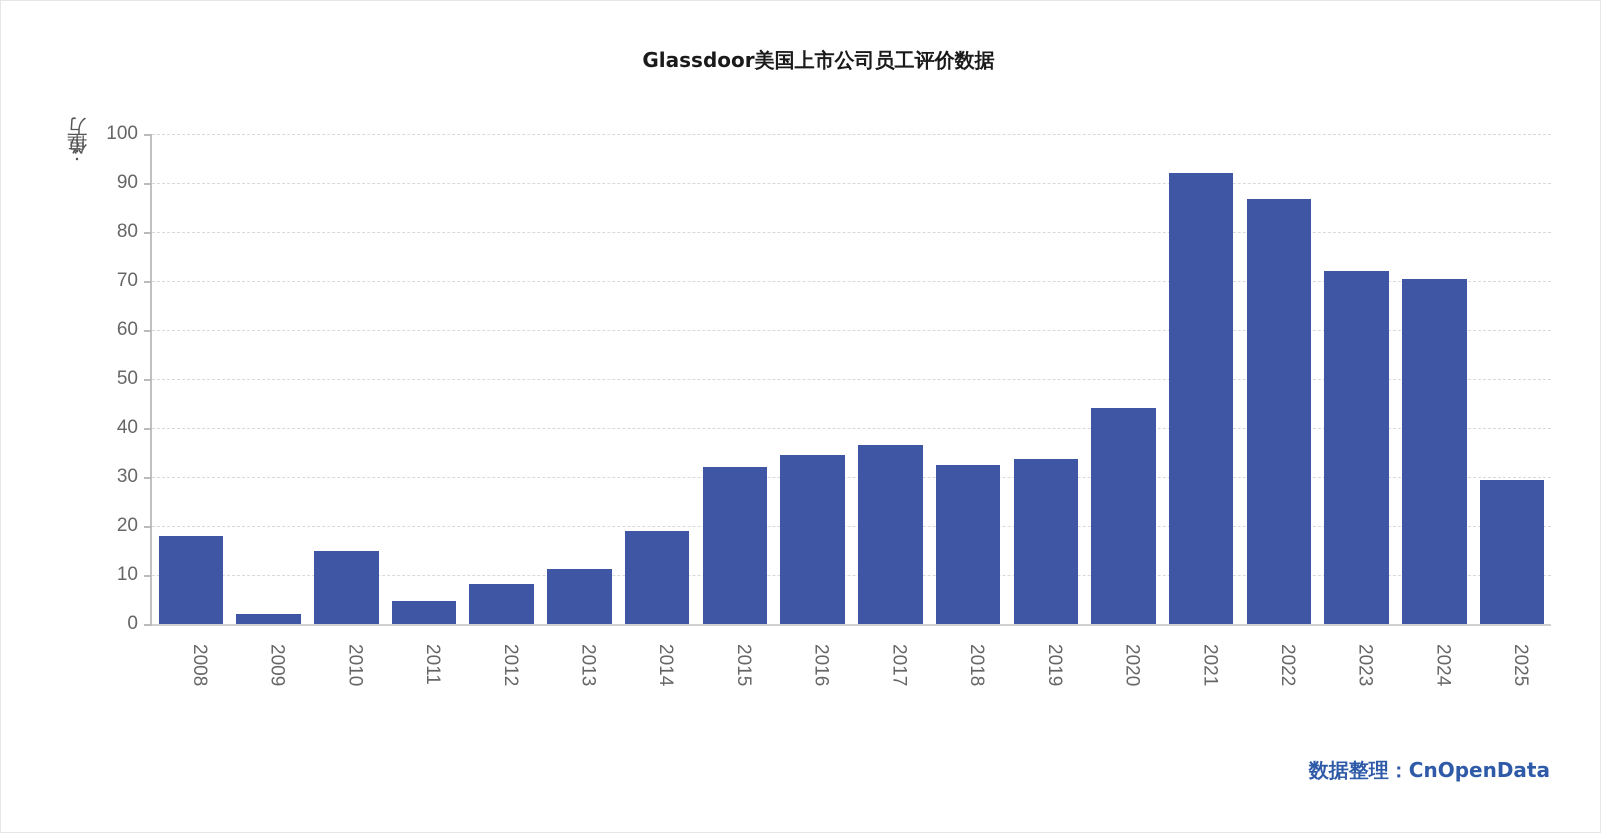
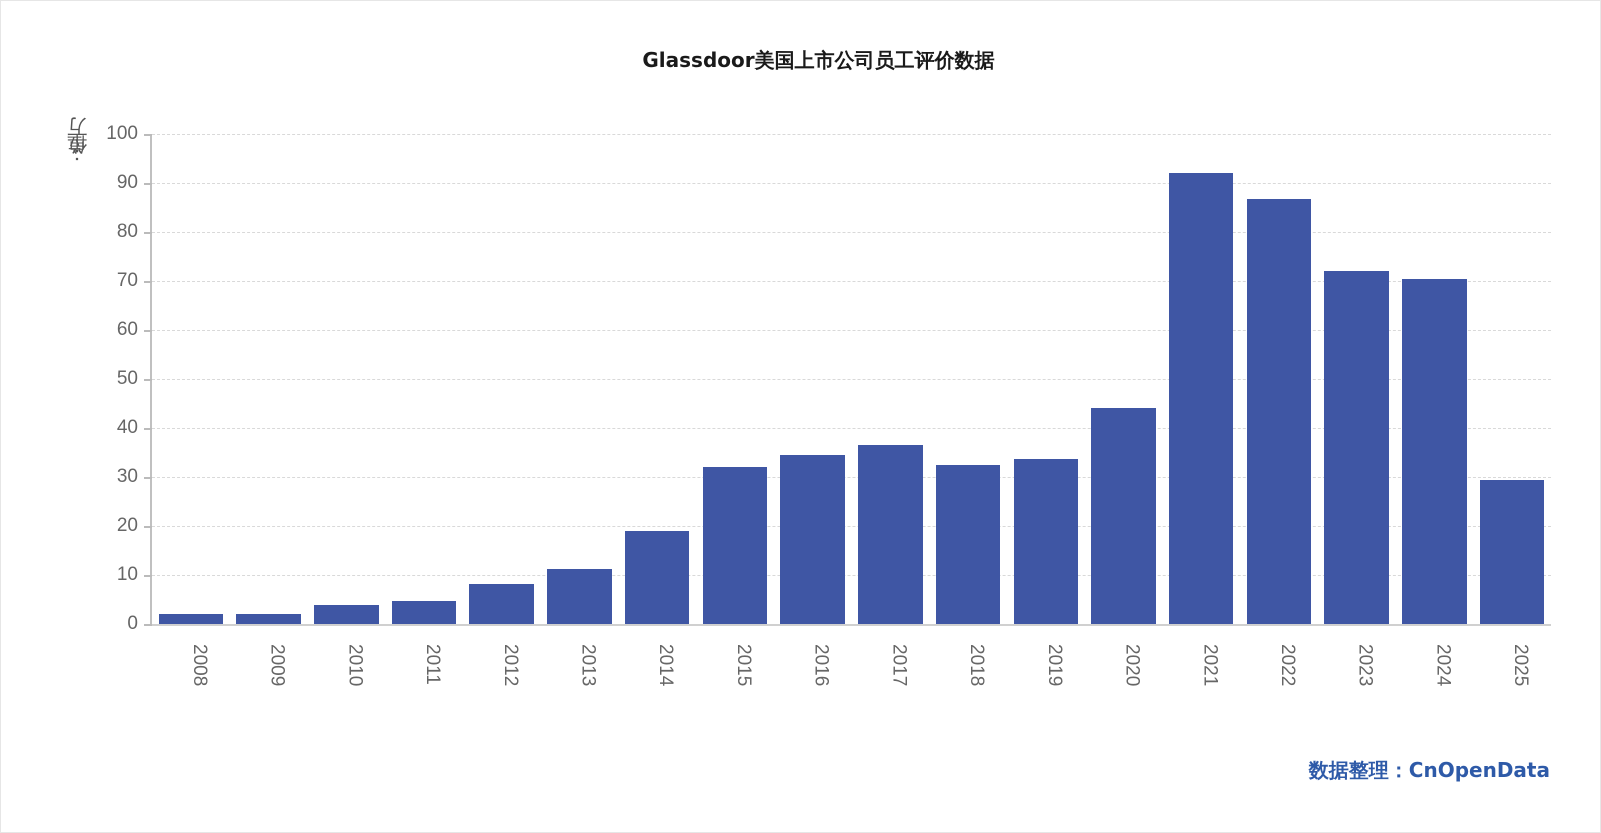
2008: 18 -> 2
2010: 15 -> 4
